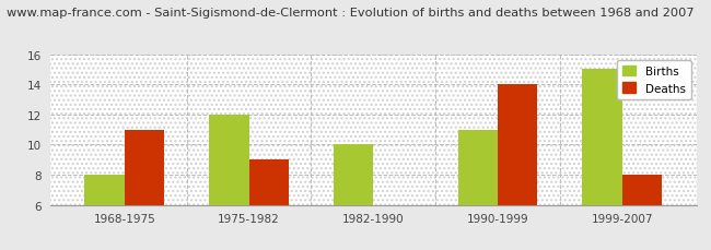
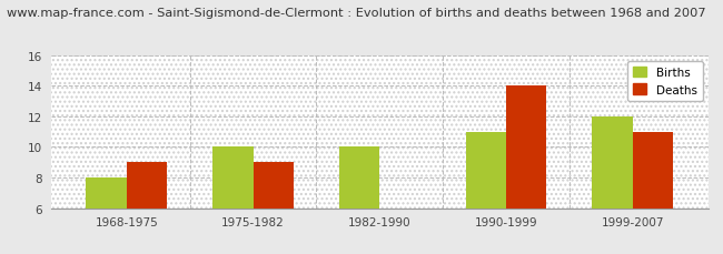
Deaths/1968-1975: 11 -> 9
Births/1975-1982: 12 -> 10
Births/1999-2007: 15 -> 12
Deaths/1999-2007: 8 -> 11
